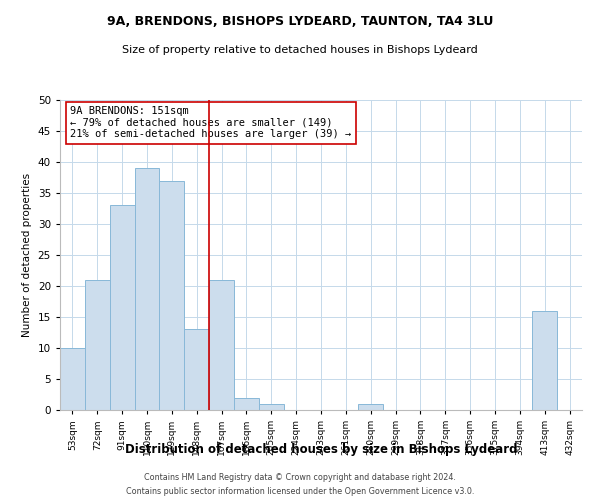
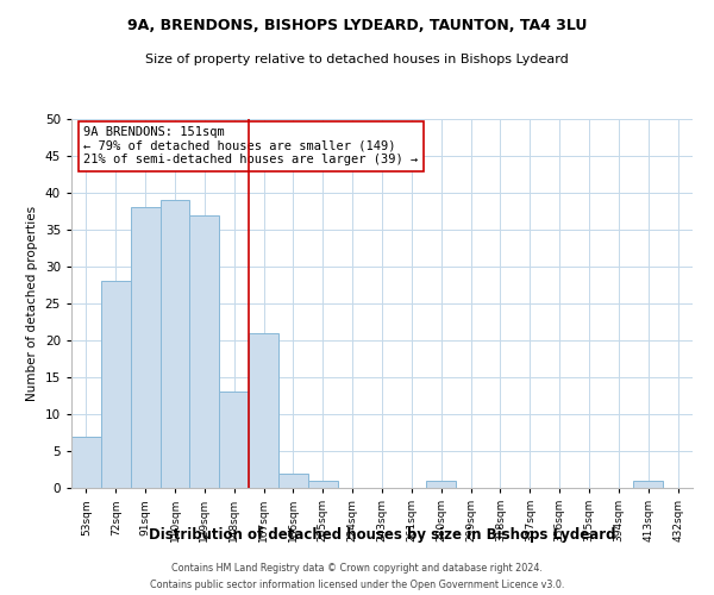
53sqm: 10 -> 7
72sqm: 21 -> 28
91sqm: 33 -> 38
413sqm: 16 -> 1
